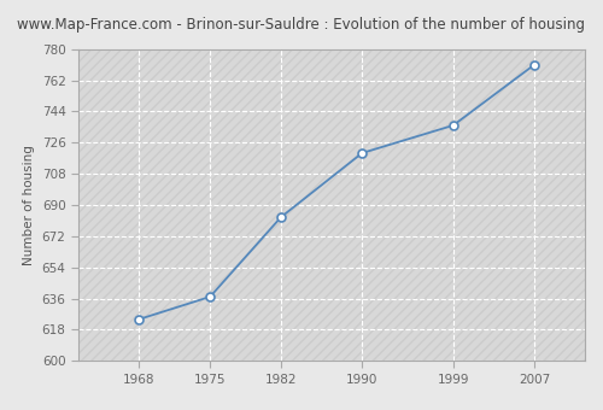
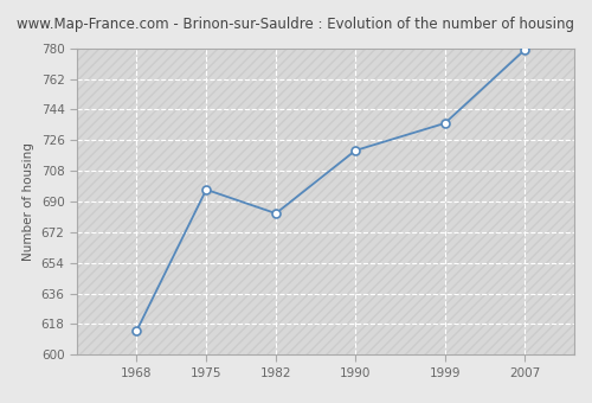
1968: 624 -> 614
1975: 637 -> 697
2007: 771 -> 779
